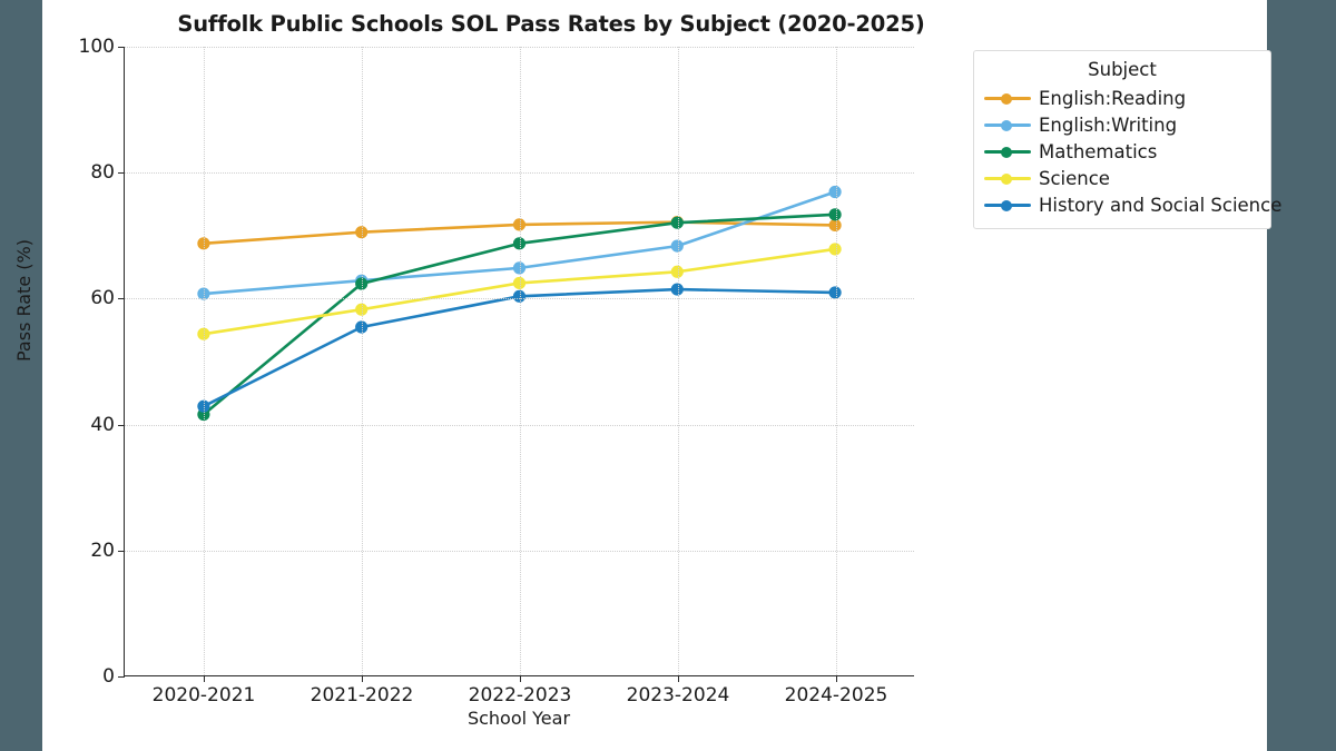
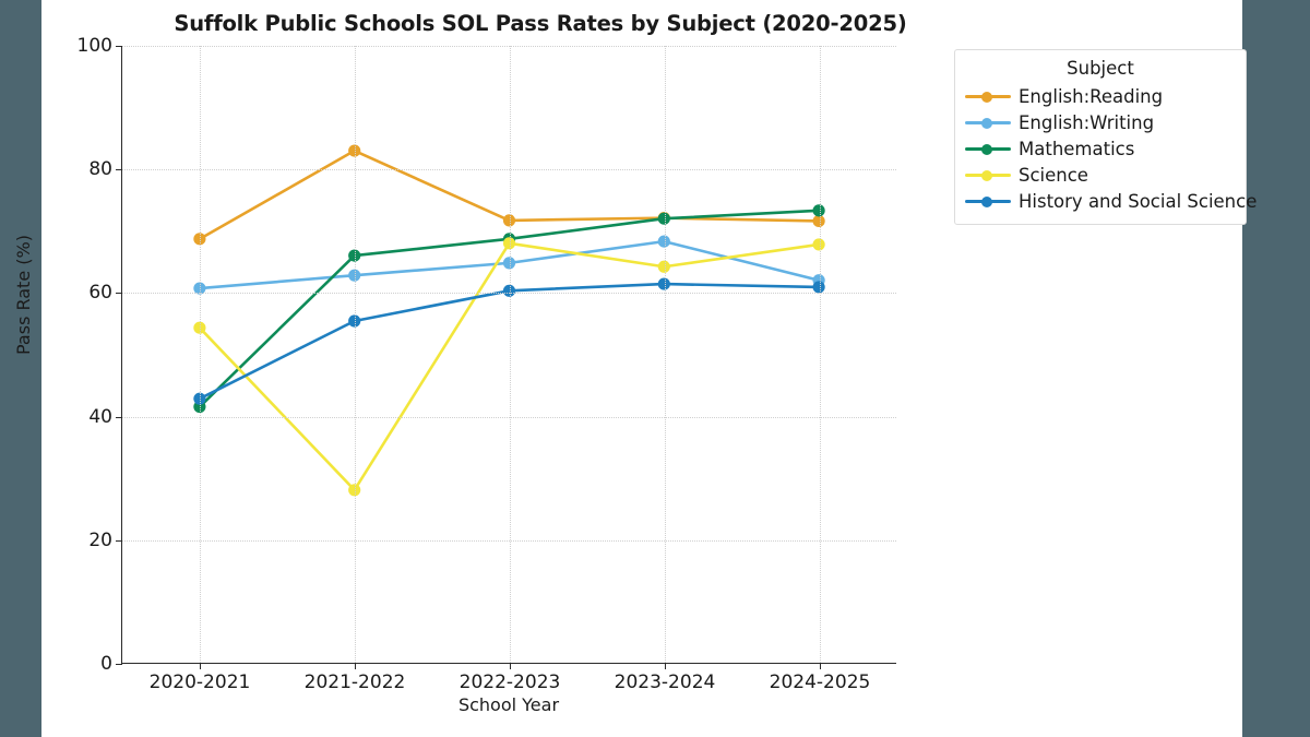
English:Reading/2021-2022: 70 -> 83
Mathematics/2021-2022: 62 -> 66
Science/2021-2022: 58 -> 28
Science/2022-2023: 62 -> 68
English:Writing/2024-2025: 77 -> 62
